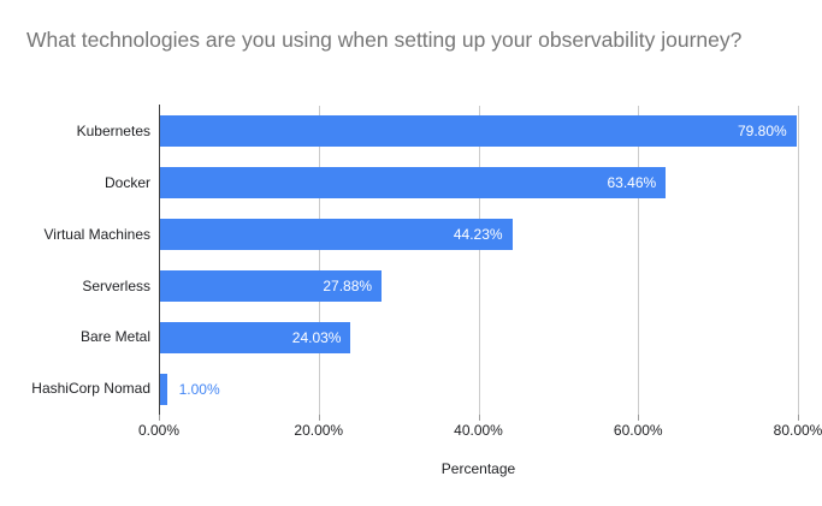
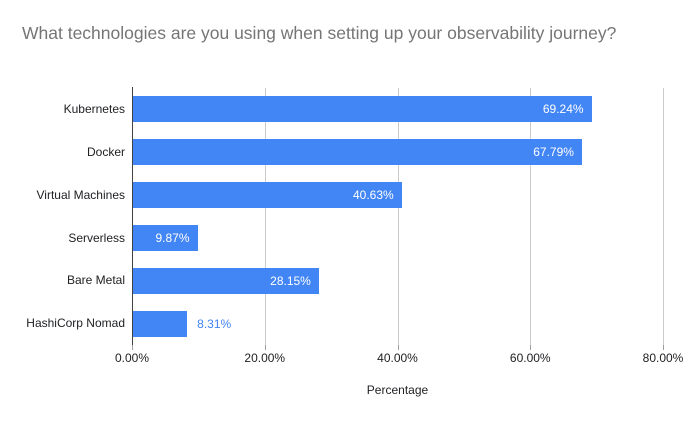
Kubernetes: 79.80% -> 69.24%
Docker: 63.46% -> 67.79%
Virtual Machines: 44.23% -> 40.63%
Serverless: 27.88% -> 9.87%
Bare Metal: 24.03% -> 28.15%
HashiCorp Nomad: 1.00% -> 8.31%
